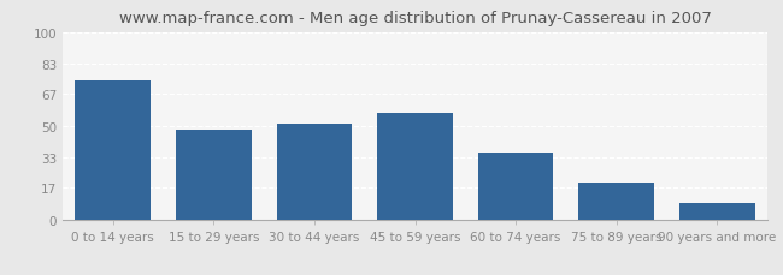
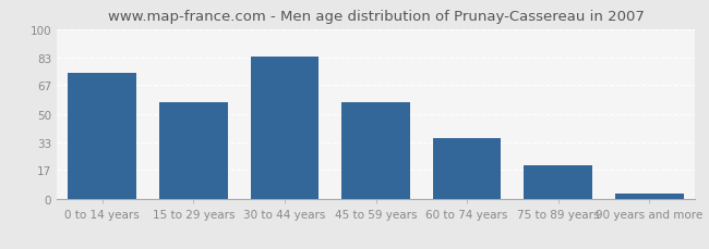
15 to 29 years: 48 -> 57
30 to 44 years: 51 -> 84
90 years and more: 9 -> 3
